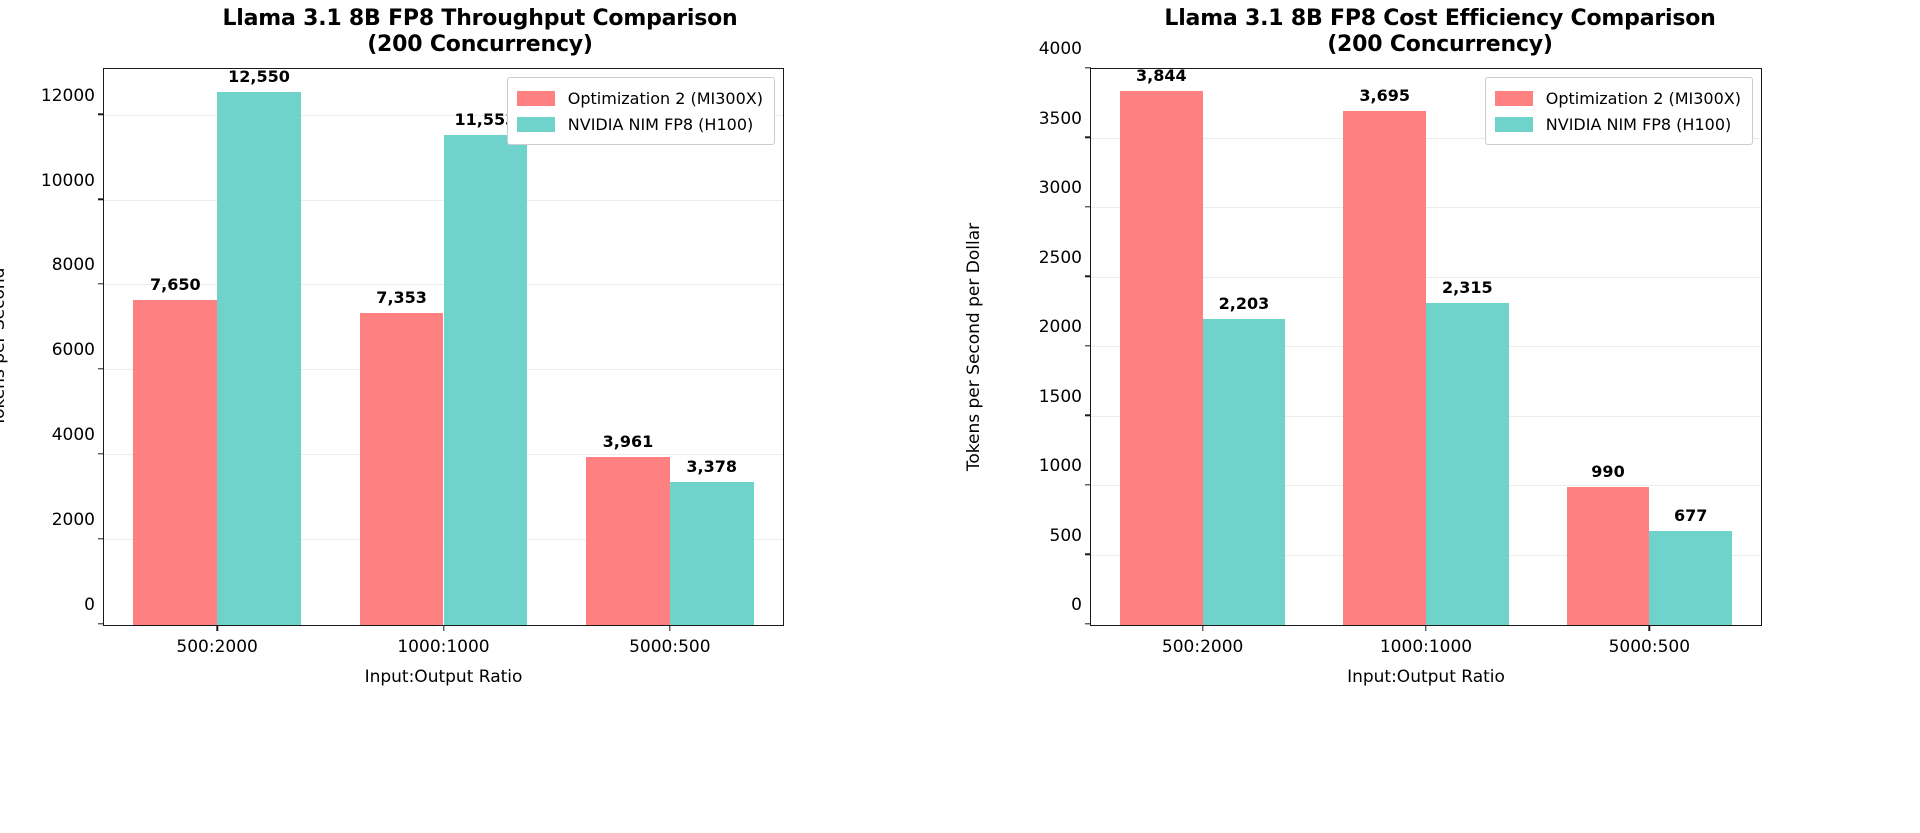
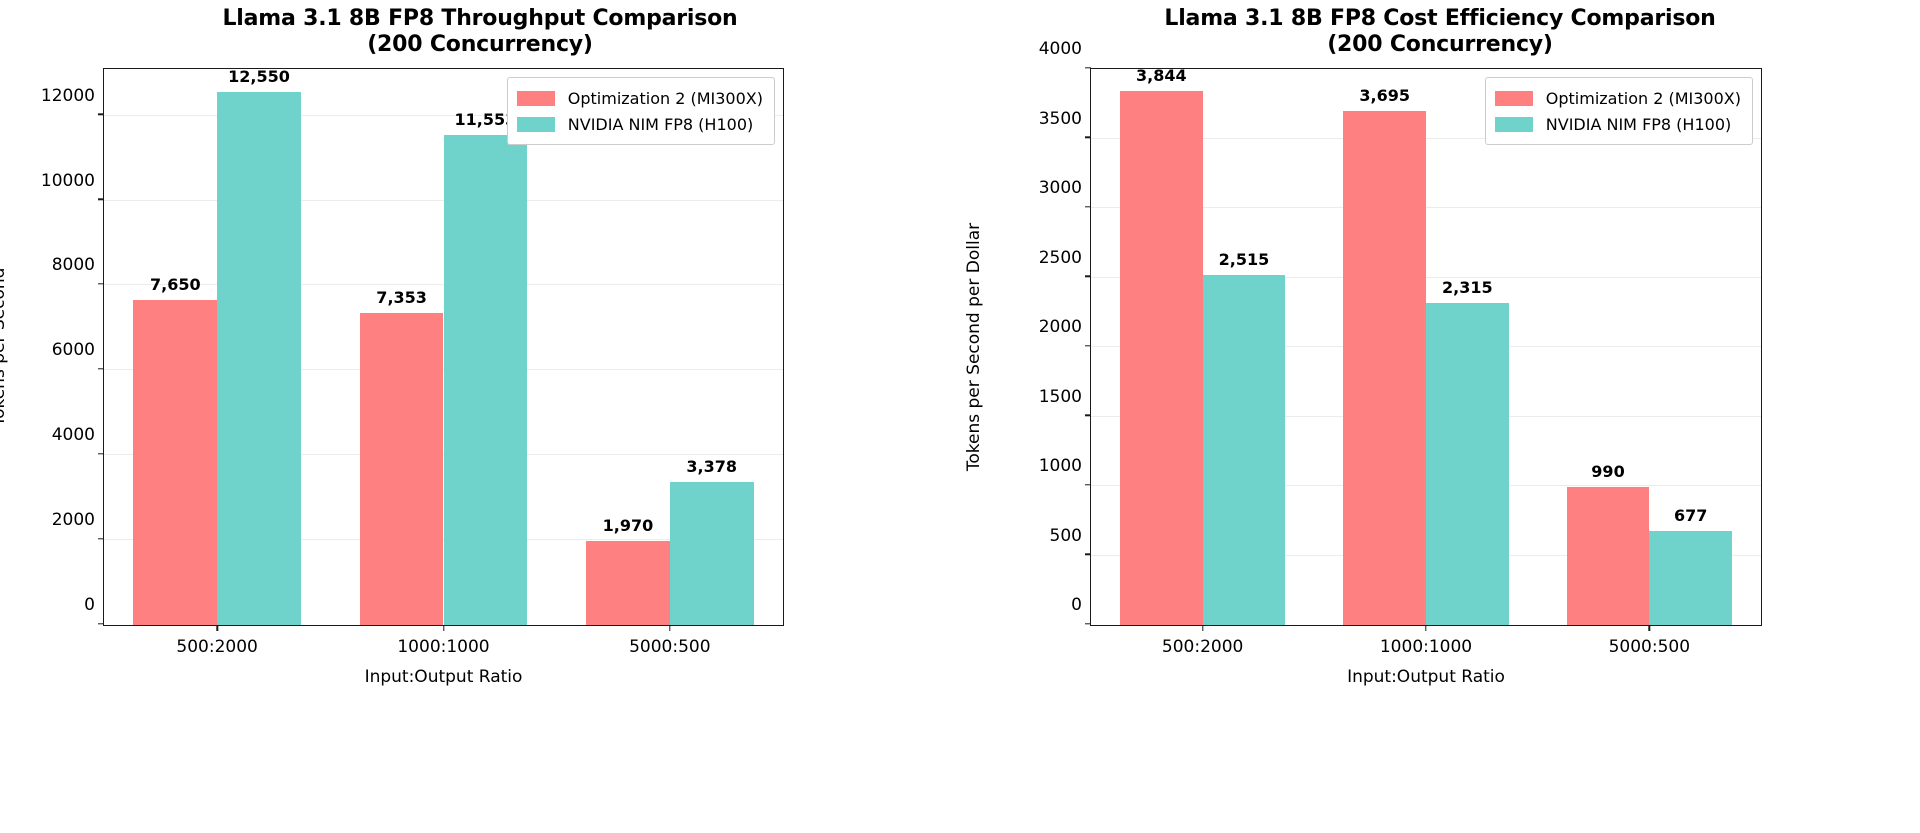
Llama 3.1 8B FP8 Throughput Comparison/Optimization 2 (MI300X)/5000:500: 3,961 -> 1,970
Llama 3.1 8B FP8 Cost Efficiency Comparison/NVIDIA NIM FP8 (H100)/500:2000: 2,203 -> 2,515
